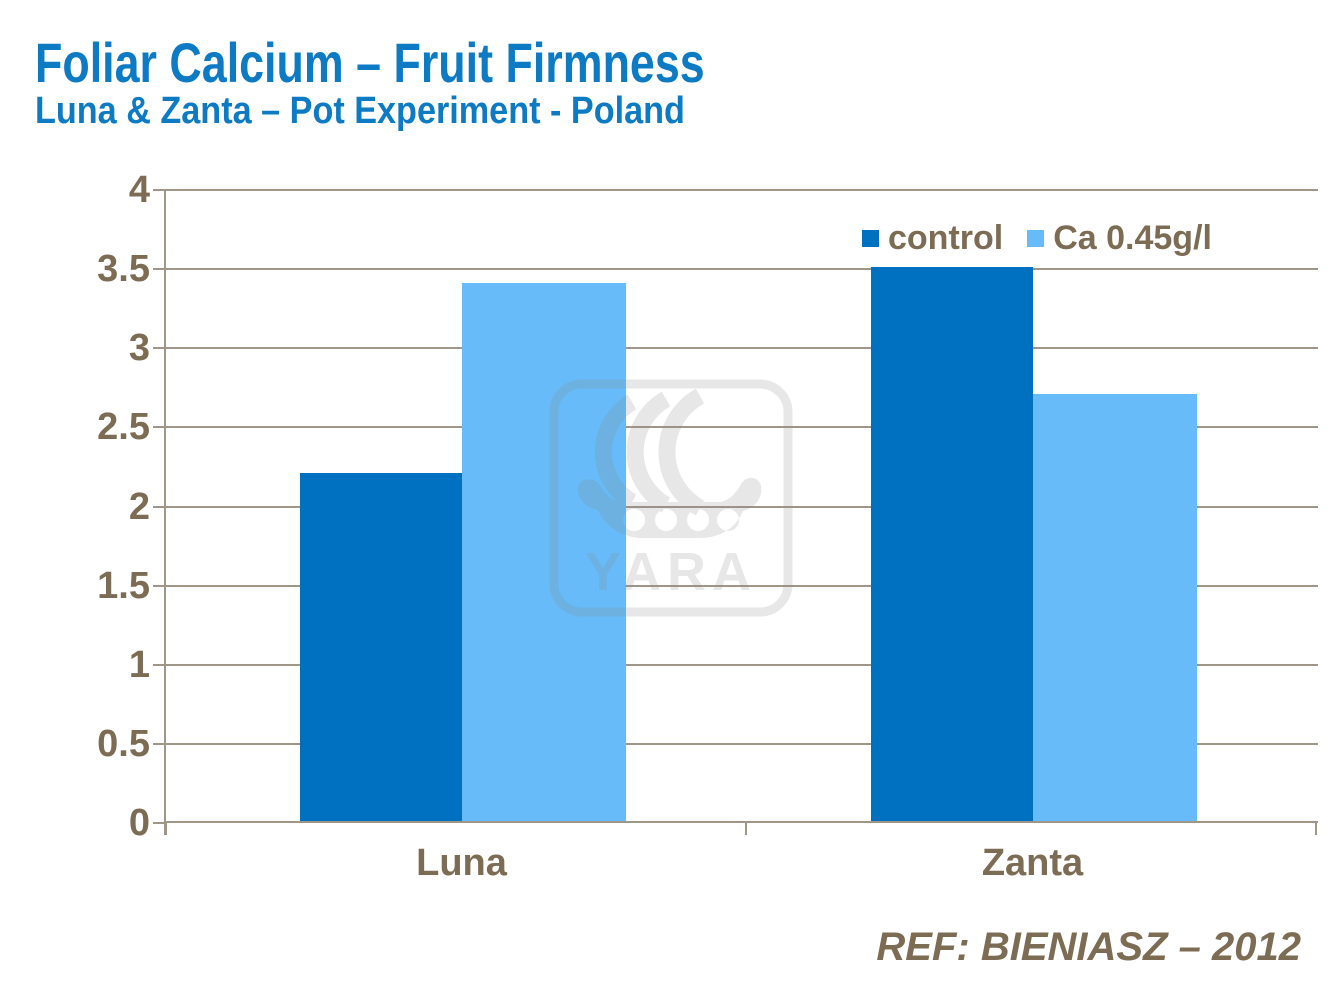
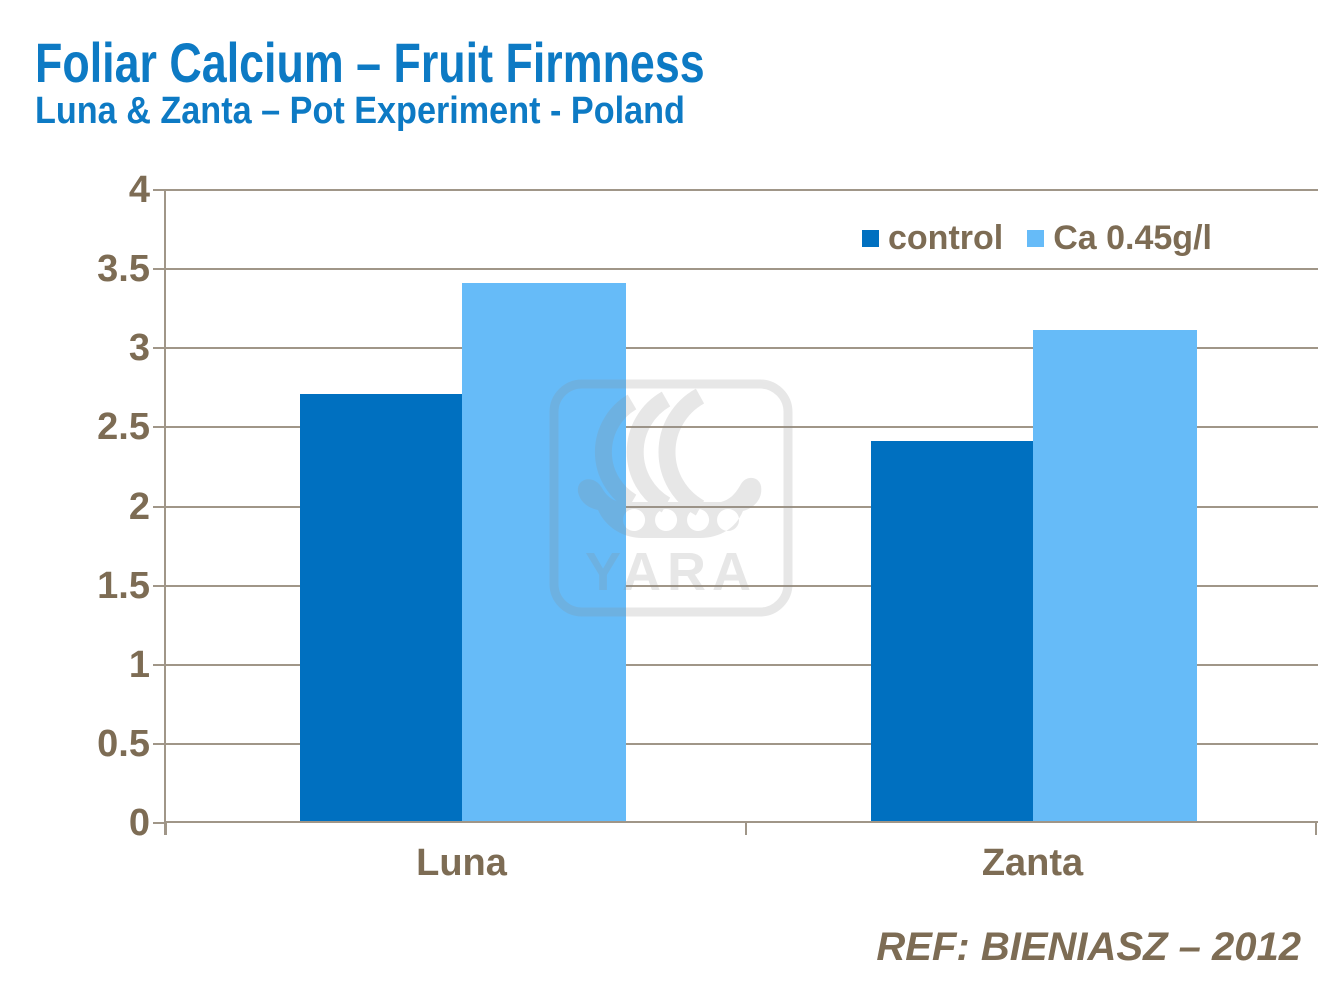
control/Luna: 2.2 -> 2.7
control/Zanta: 3.5 -> 2.4
Ca 0.45g/l/Zanta: 2.7 -> 3.1
